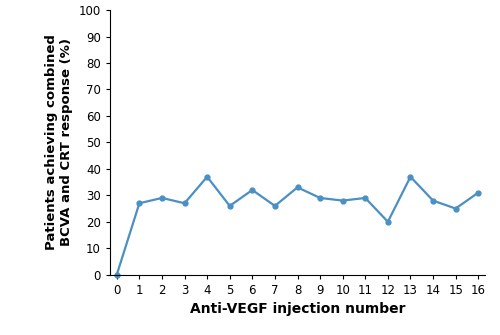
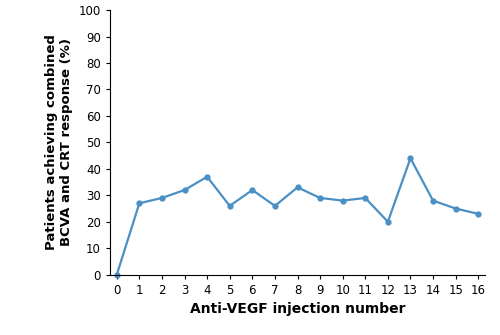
3: 27 -> 32
13: 37 -> 44
16: 31 -> 23
